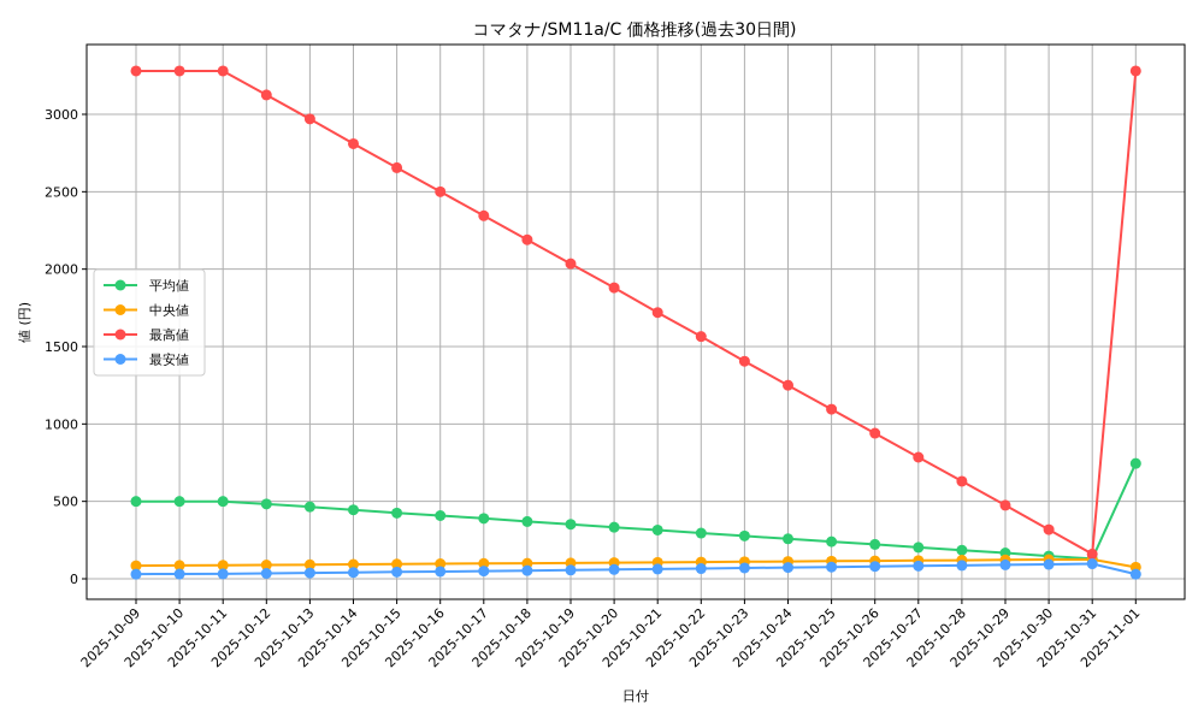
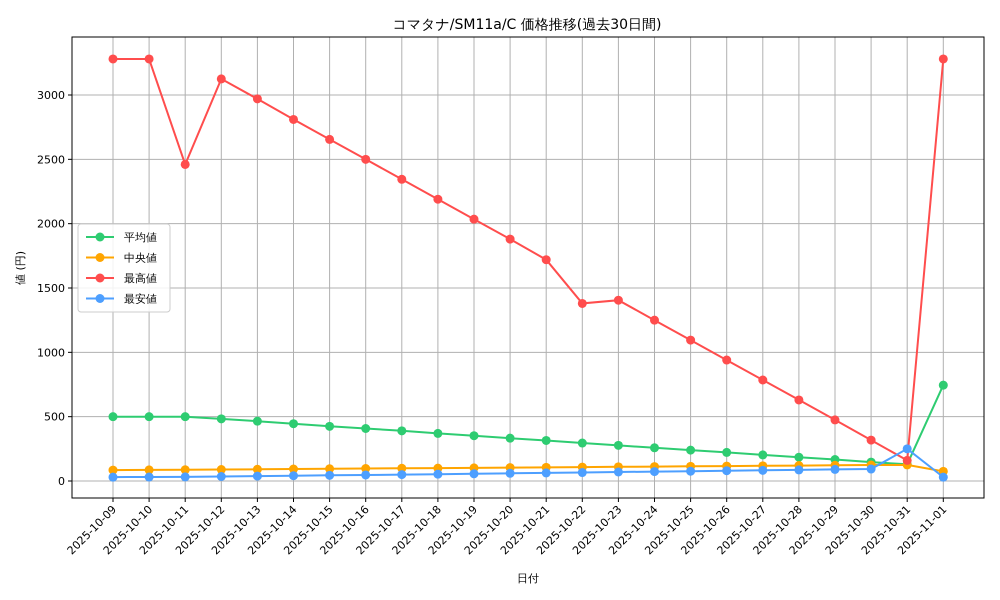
最高値/2025-10-11: 3280 -> 2460
最高値/2025-10-22: 1560 -> 1380
最安値/2025-10-31: 100 -> 250
